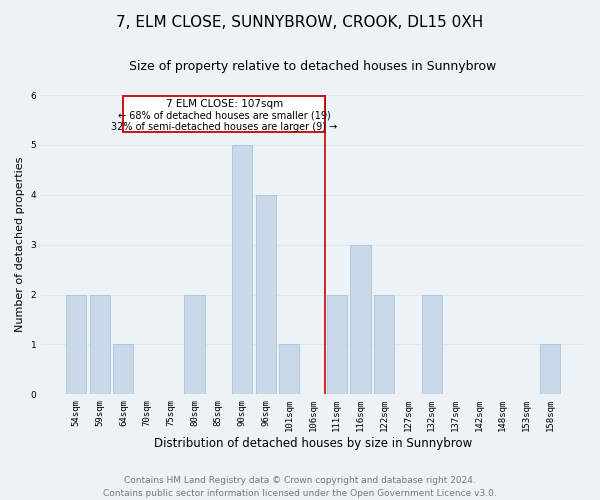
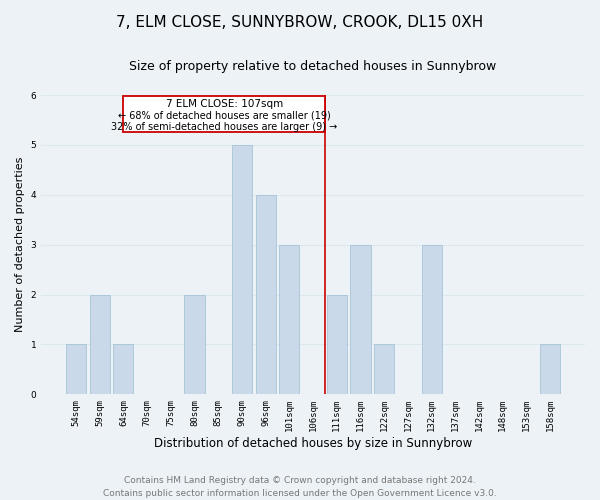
54sqm: 2 -> 1
101sqm: 1 -> 3
122sqm: 2 -> 1
132sqm: 2 -> 3
